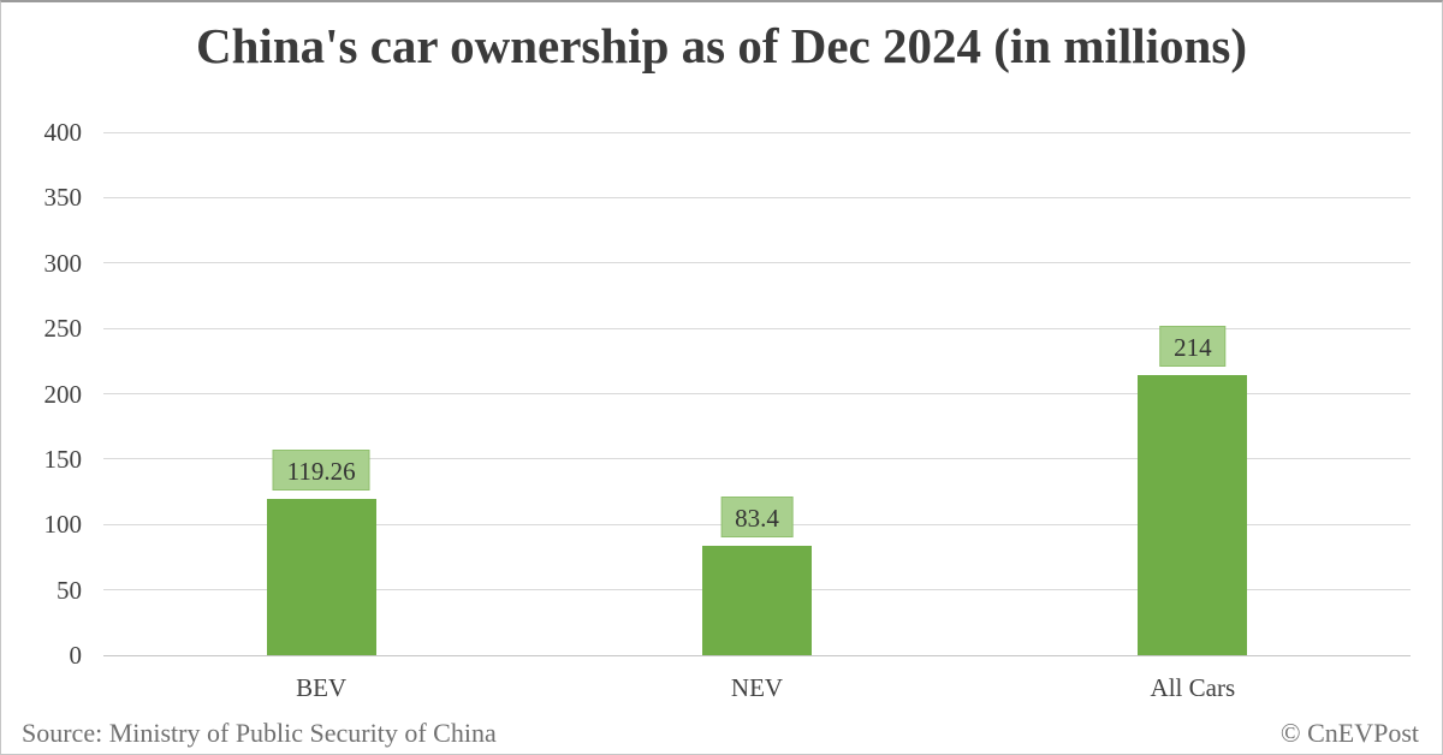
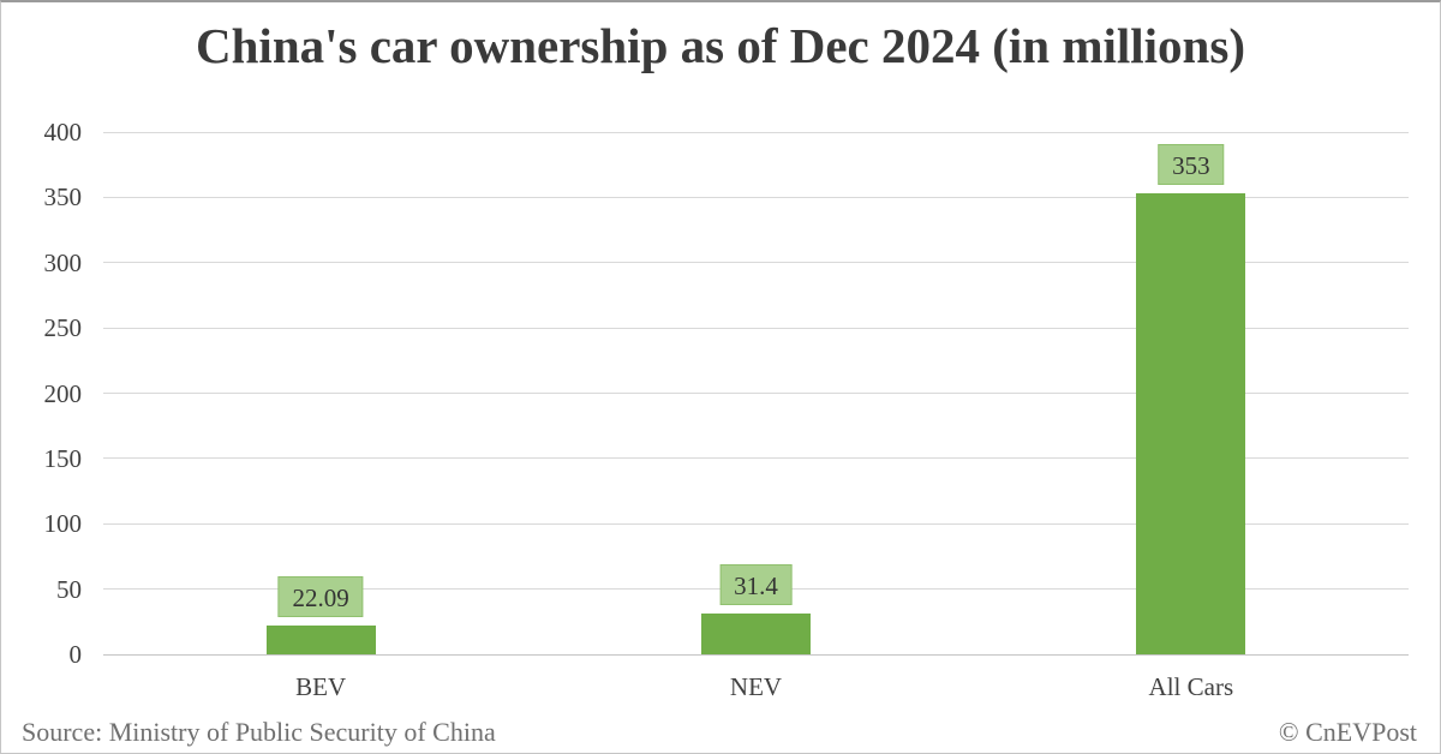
BEV: 119.26 -> 22.09
NEV: 83.4 -> 31.4
All Cars: 214 -> 353
